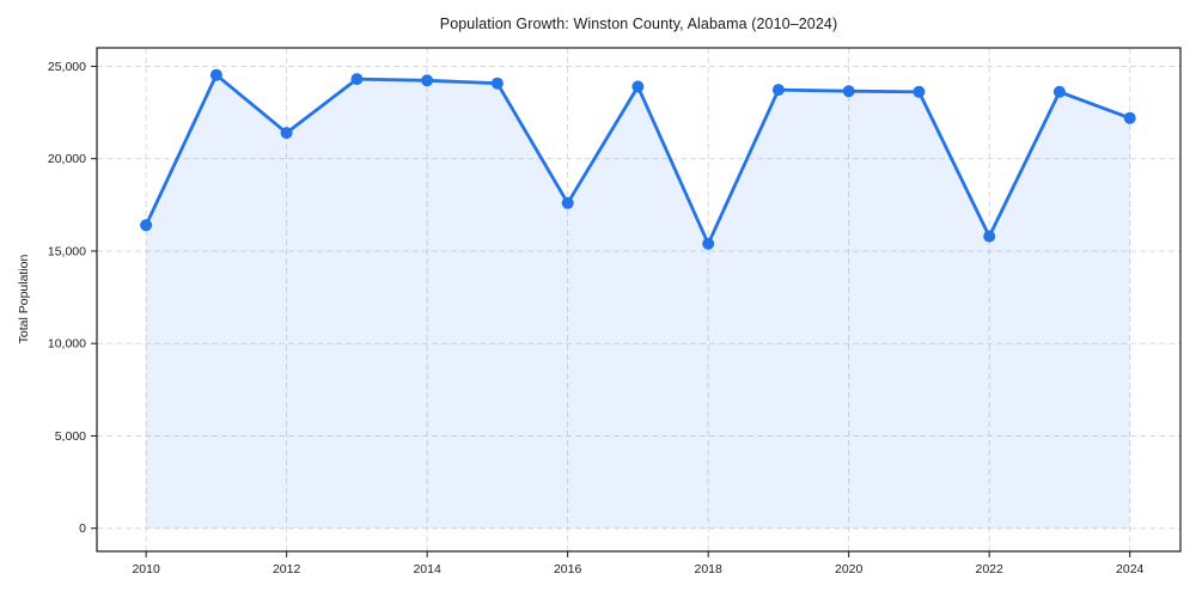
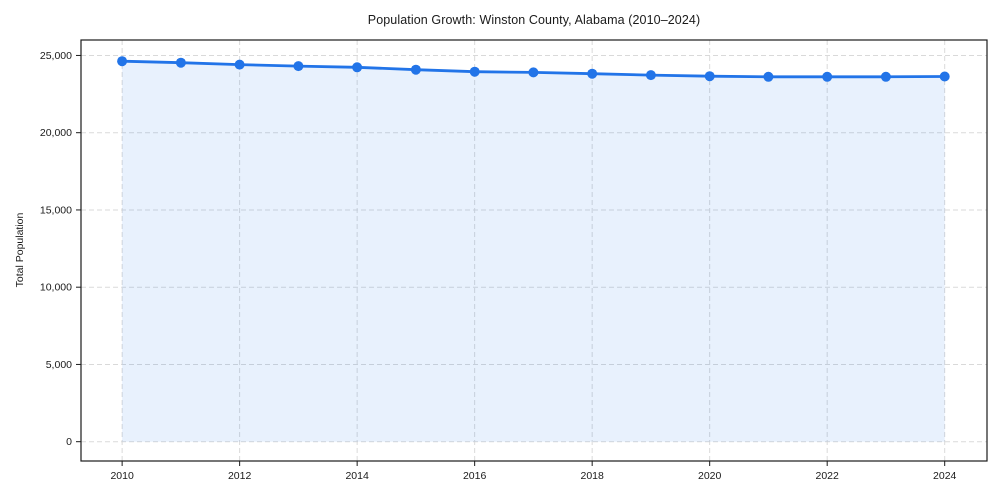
2010: 16400 -> 24600
2012: 21400 -> 24400
2016: 17600 -> 24000
2018: 15400 -> 23800
2022: 15800 -> 23600
2024: 22200 -> 23600
